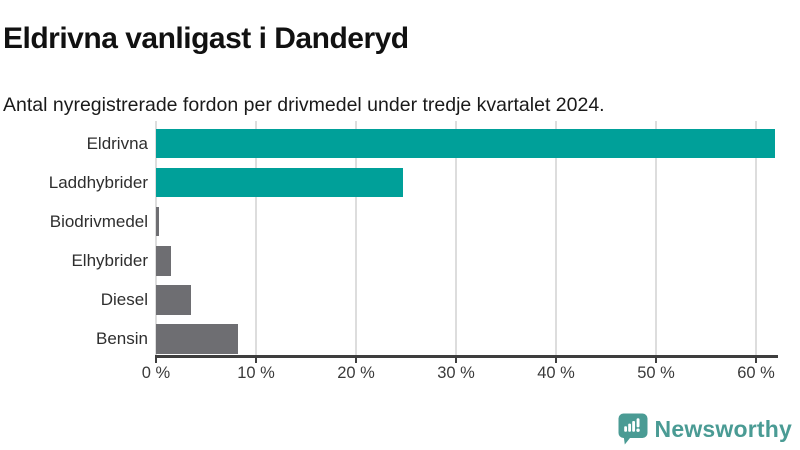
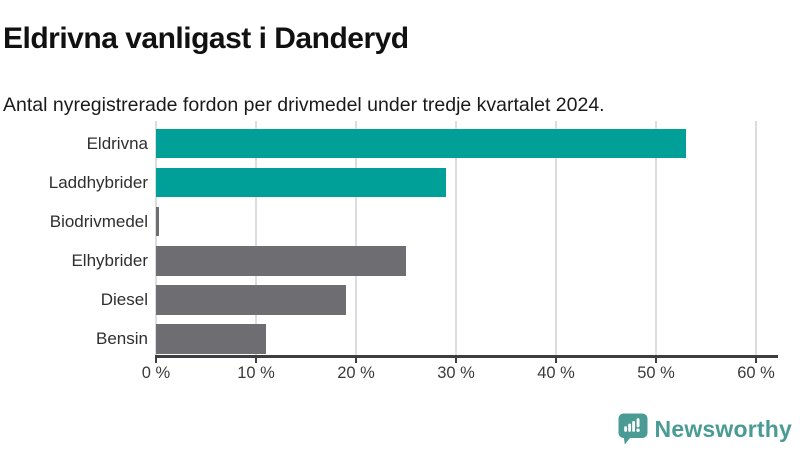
Eldrivna: 62% -> 53%
Laddhybrider: 25% -> 29%
Elhybrider: 2% -> 25%
Diesel: 4% -> 19%
Bensin: 8% -> 11%
